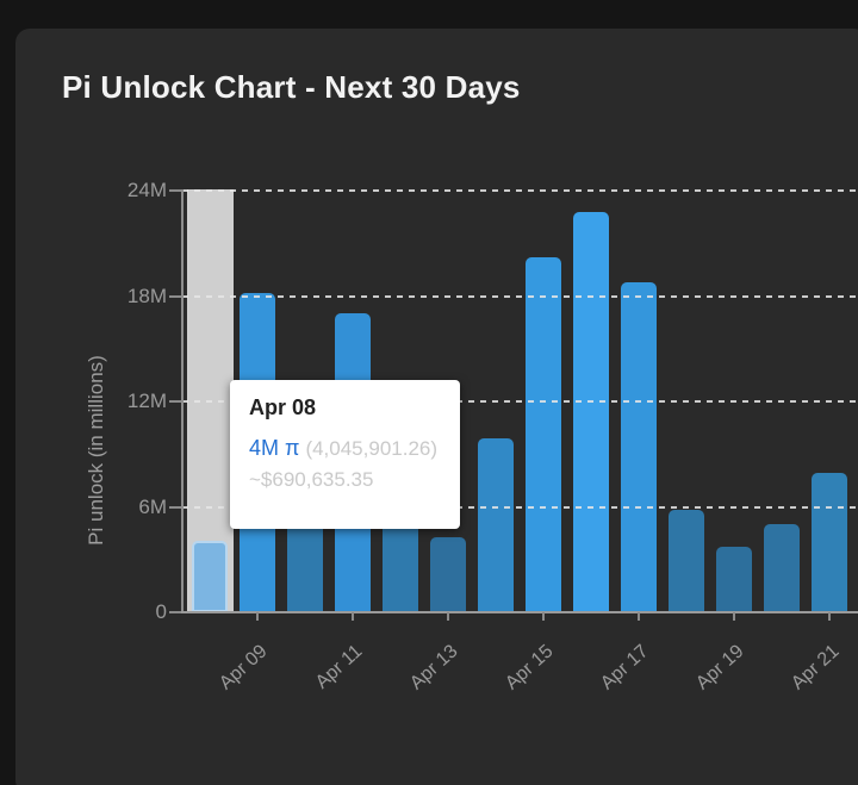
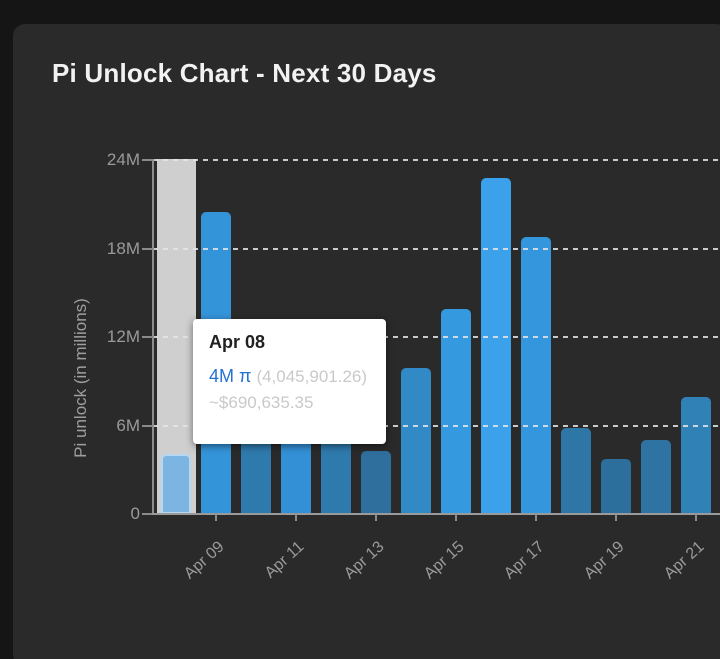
Apr 09: 18.2M -> 20.5M
Apr 11: 17.0M -> 11.2M
Apr 15: 20.2M -> 13.9M
